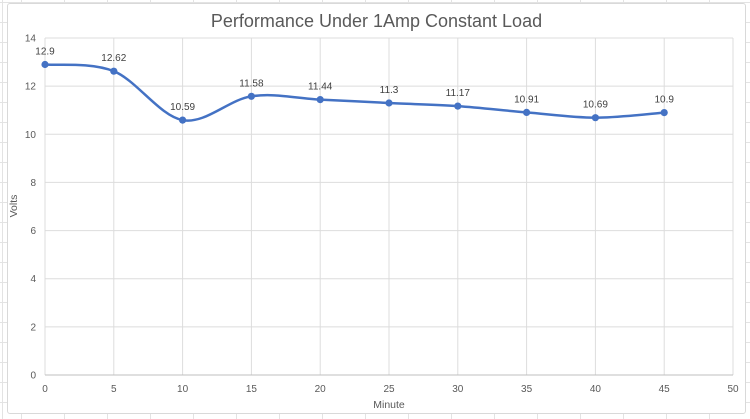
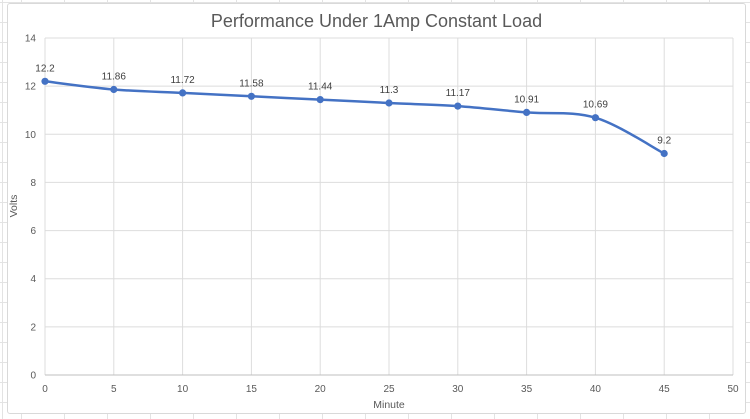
0: 12.9 -> 12.2
5: 12.62 -> 11.86
10: 10.59 -> 11.72
45: 10.9 -> 9.2
